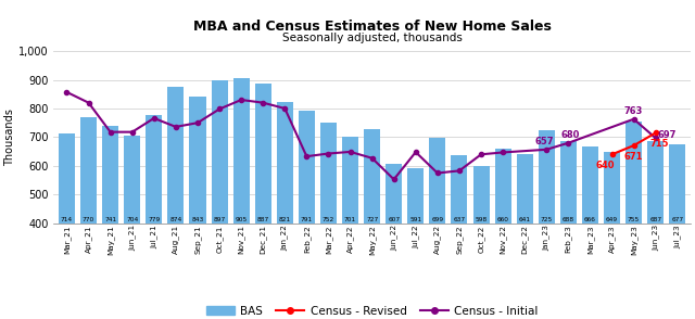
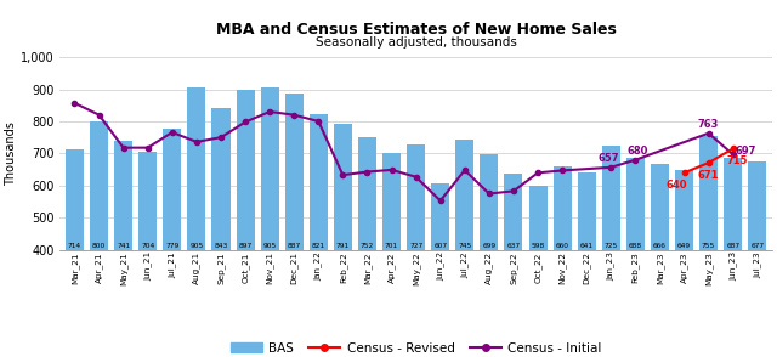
BAS/Apr_21: 770 -> 800
BAS/Aug_21: 874 -> 905
BAS/Jul_22: 591 -> 745
